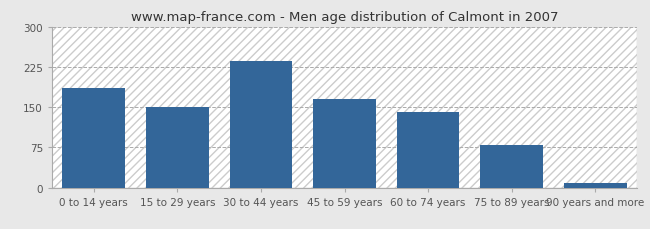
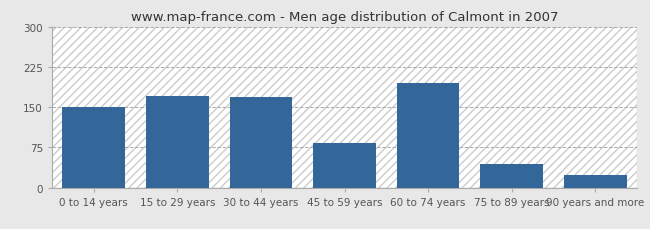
0 to 14 years: 185 -> 150
15 to 29 years: 150 -> 170
30 to 44 years: 235 -> 168
45 to 59 years: 165 -> 84
60 to 74 years: 140 -> 194
75 to 89 years: 80 -> 44
90 years and more: 8 -> 24
